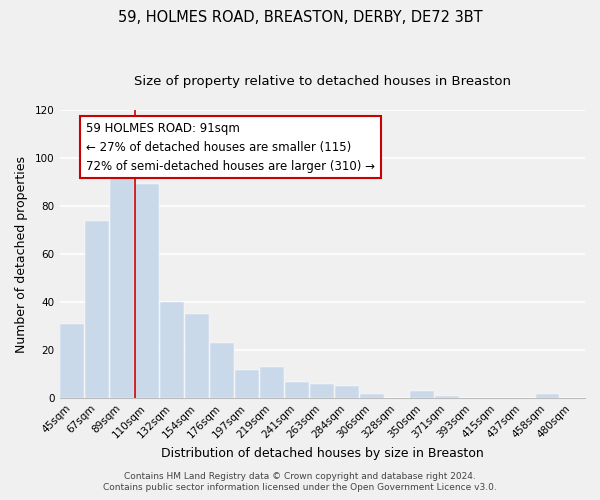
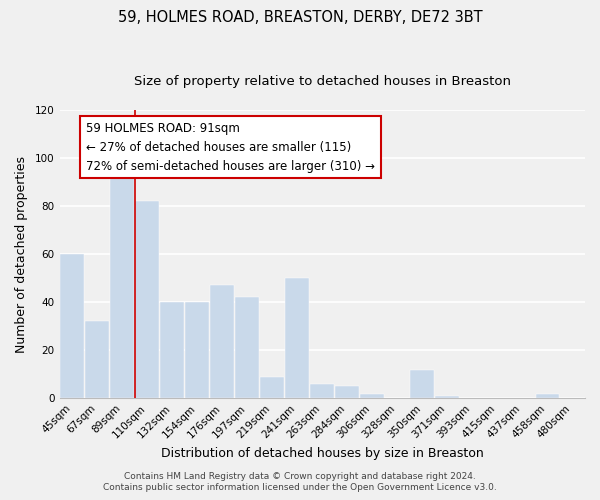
45sqm: 31 -> 60
67sqm: 74 -> 32
110sqm: 89 -> 82
154sqm: 35 -> 40
176sqm: 23 -> 47
197sqm: 12 -> 42
219sqm: 13 -> 9
241sqm: 7 -> 50
350sqm: 3 -> 12
